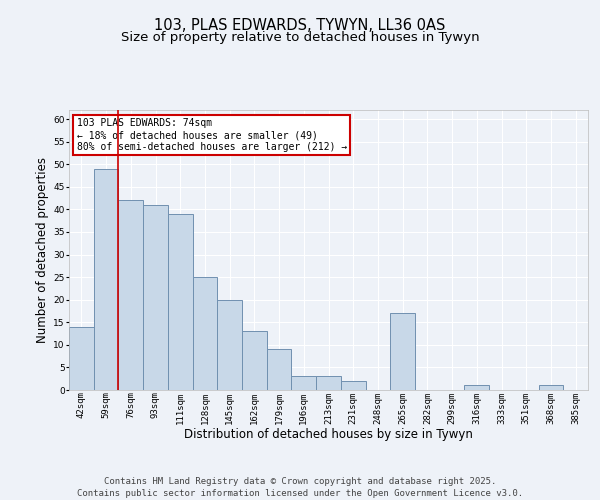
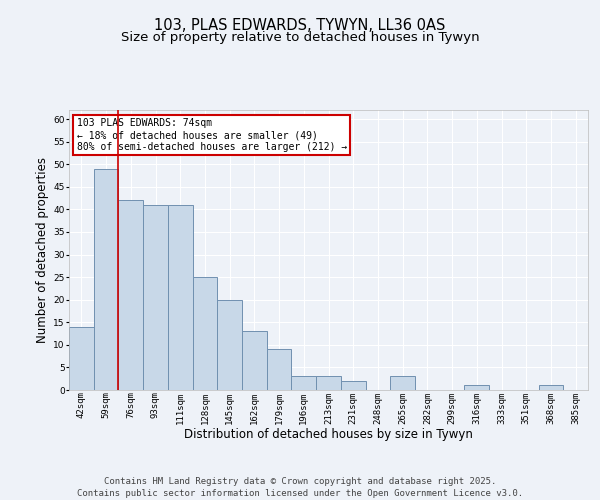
111sqm: 39 -> 41
265sqm: 17 -> 3
